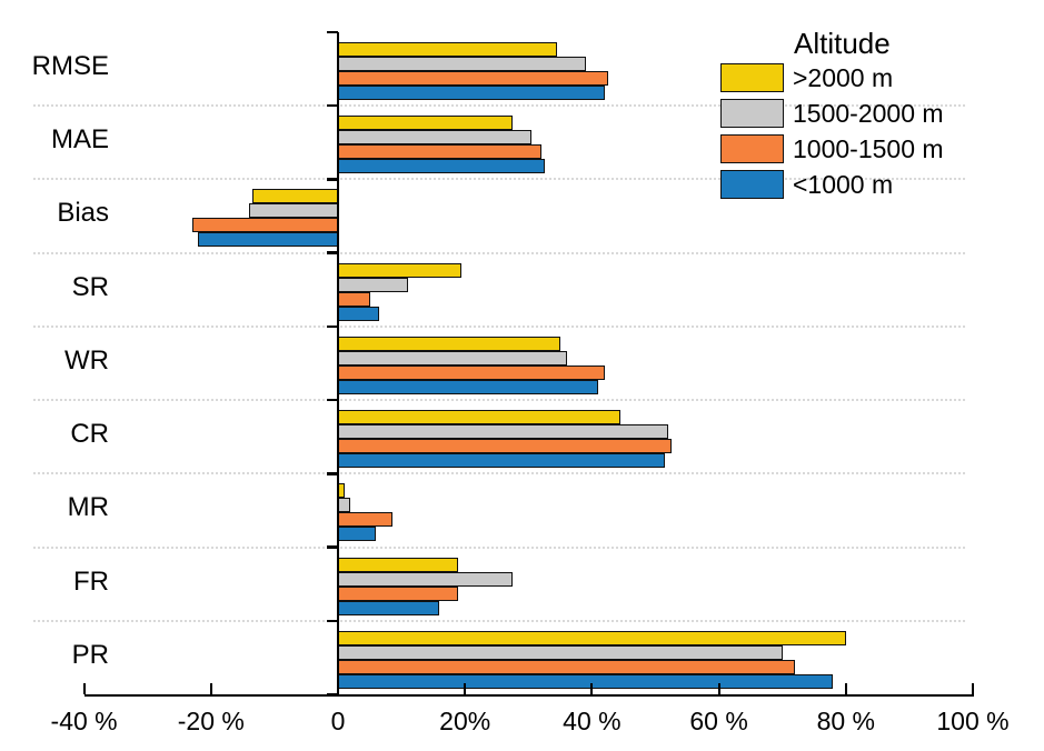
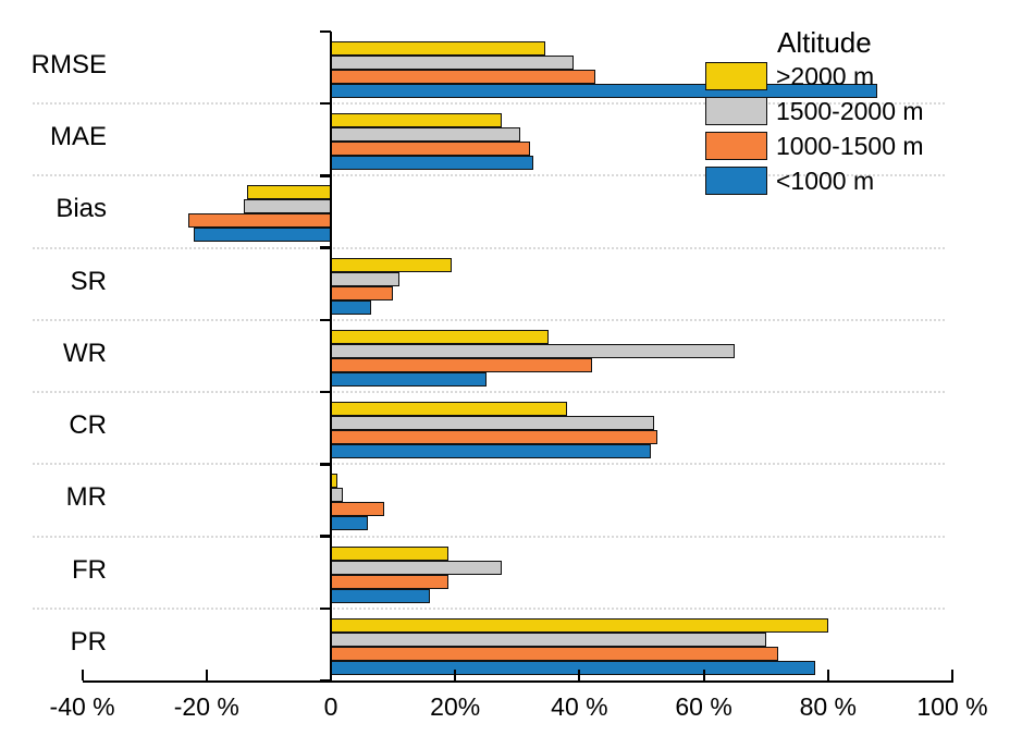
<1000 m/RMSE: 42% -> 88%
1000-1500 m/SR: 5% -> 10%
1500-2000 m/WR: 36% -> 65%
<1000 m/WR: 41% -> 25%
>2000 m/CR: 44% -> 38%
